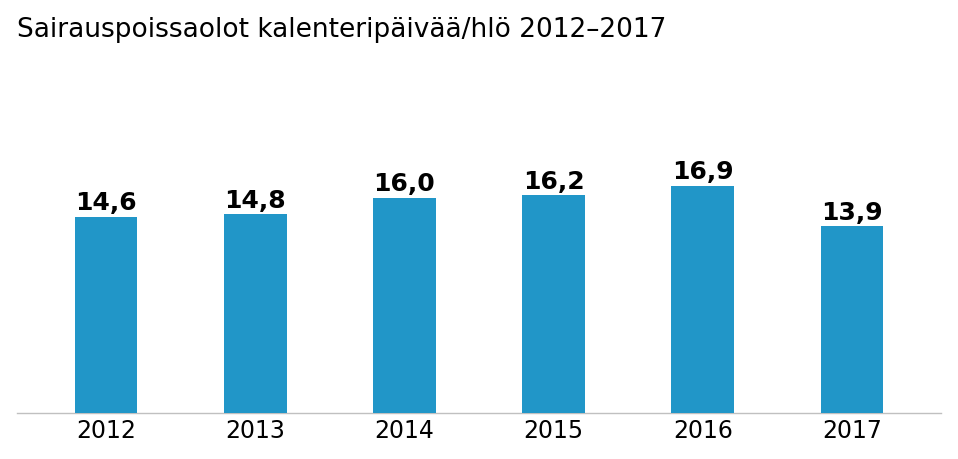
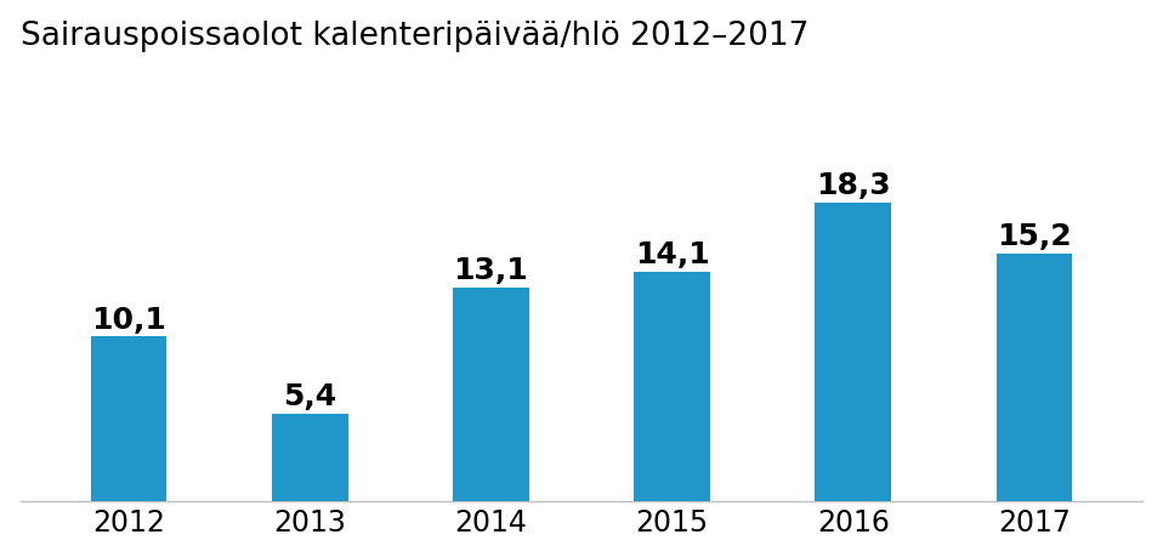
2012: 14,6 -> 10,1
2013: 14,8 -> 5,4
2014: 16,0 -> 13,1
2015: 16,2 -> 14,1
2016: 16,9 -> 18,3
2017: 13,9 -> 15,2
